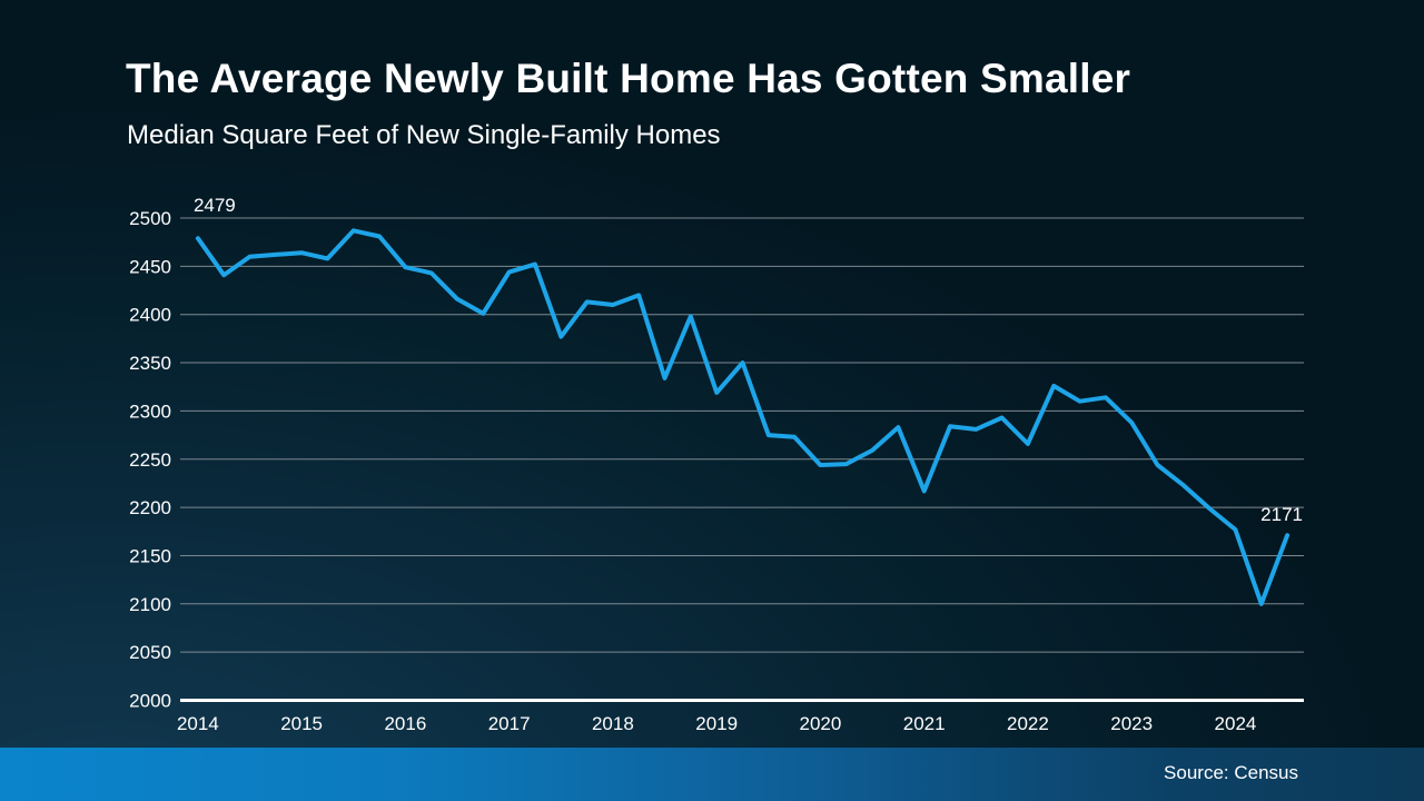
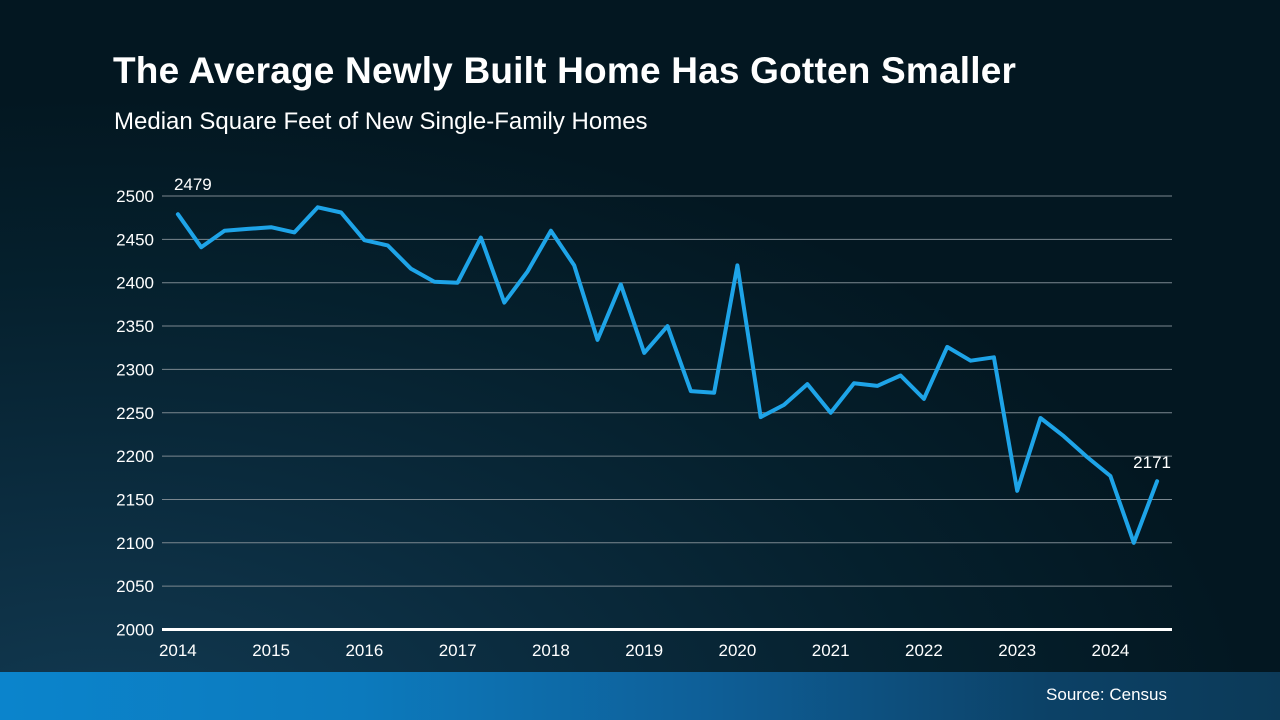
2017: 2440 -> 2400
2018: 2410 -> 2460
2020: 2240 -> 2420
2021: 2220 -> 2250
2023: 2290 -> 2160
